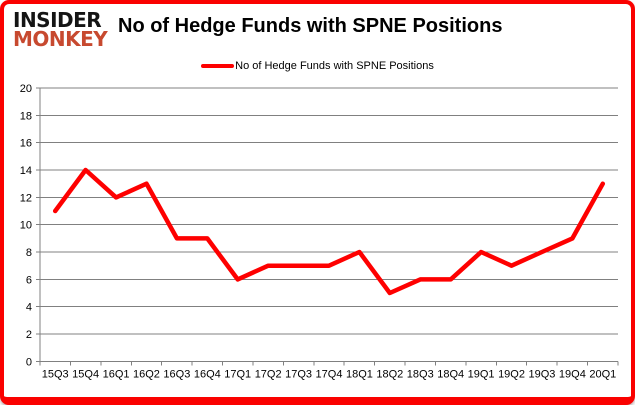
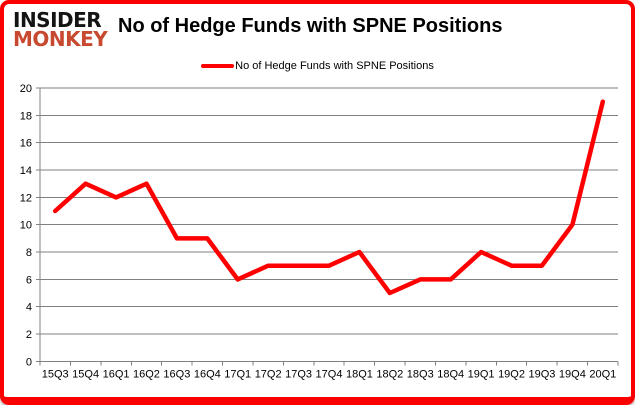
15Q4: 14 -> 13
19Q3: 8 -> 7
19Q4: 9 -> 10
20Q1: 13 -> 19
